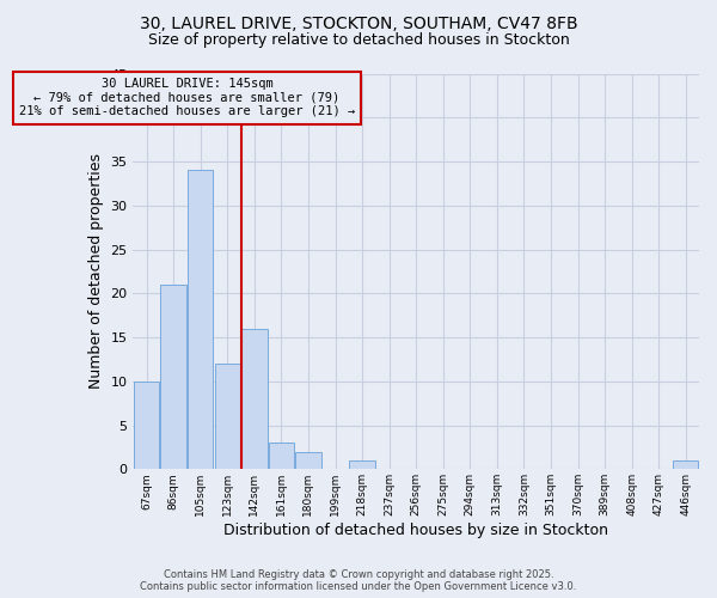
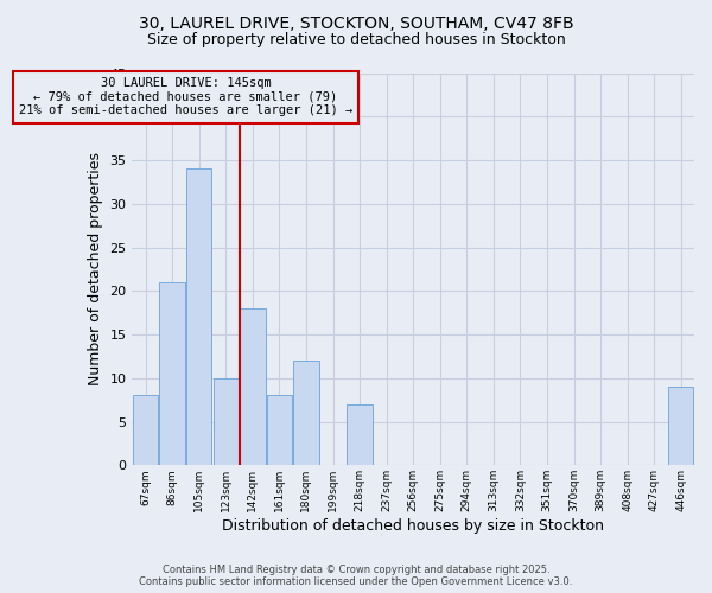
67sqm: 10 -> 8
123sqm: 12 -> 10
142sqm: 16 -> 18
161sqm: 3 -> 8
180sqm: 2 -> 12
218sqm: 1 -> 7
446sqm: 1 -> 9
